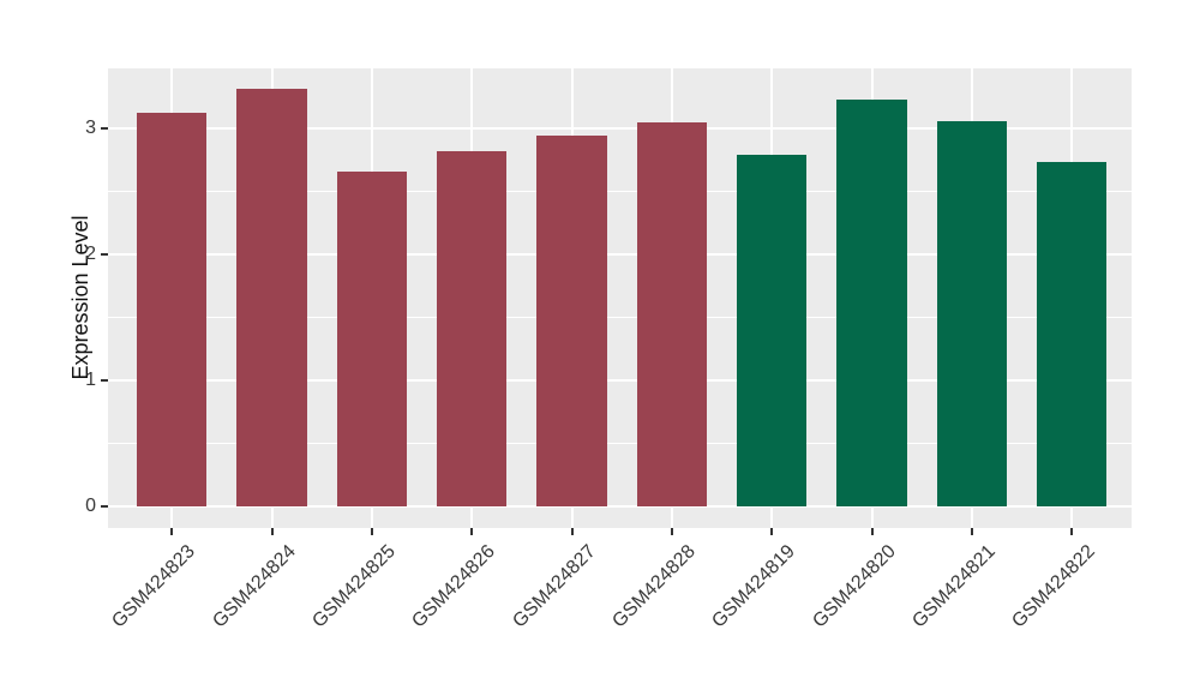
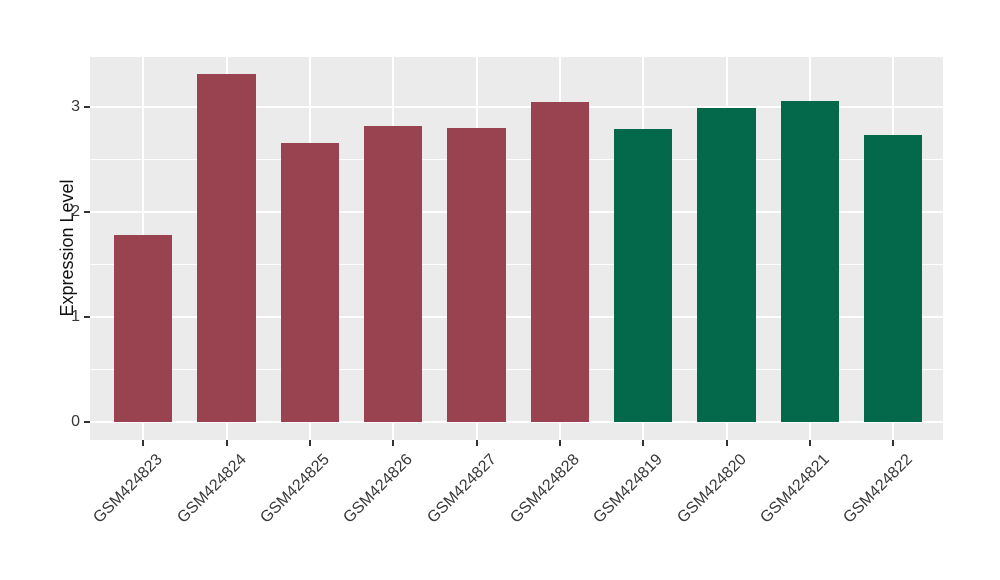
GSM424823: 3.13 -> 1.78
GSM424827: 2.95 -> 2.80
GSM424820: 3.23 -> 2.99
